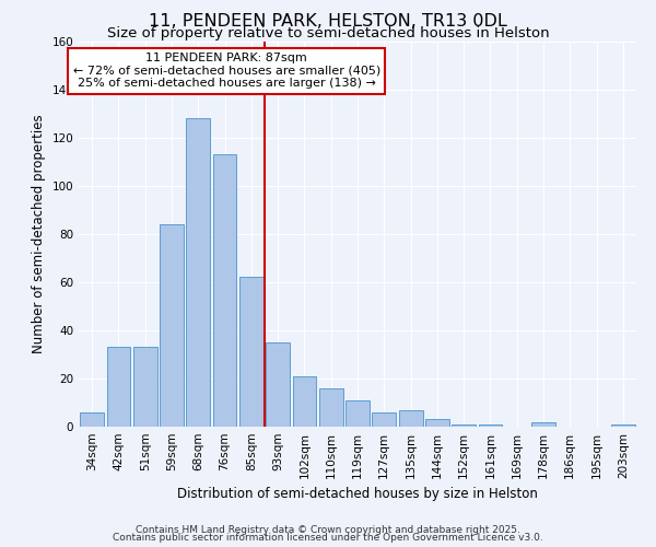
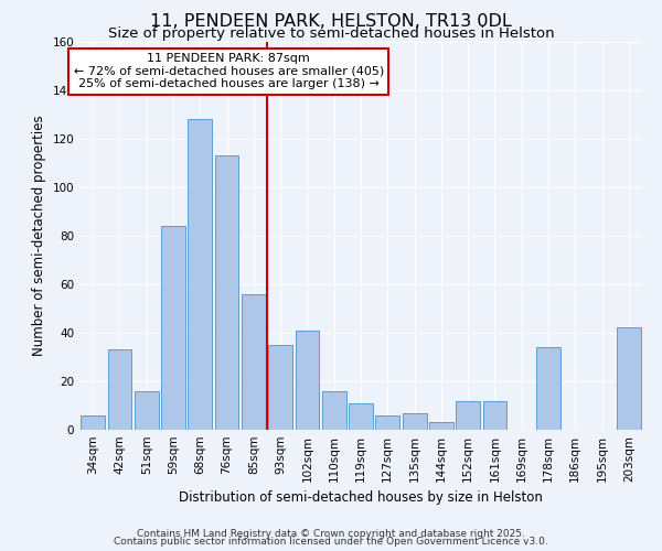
51sqm: 33 -> 16
85sqm: 62 -> 56
102sqm: 21 -> 41
152sqm: 1 -> 12
161sqm: 1 -> 12
178sqm: 2 -> 34
203sqm: 1 -> 42
